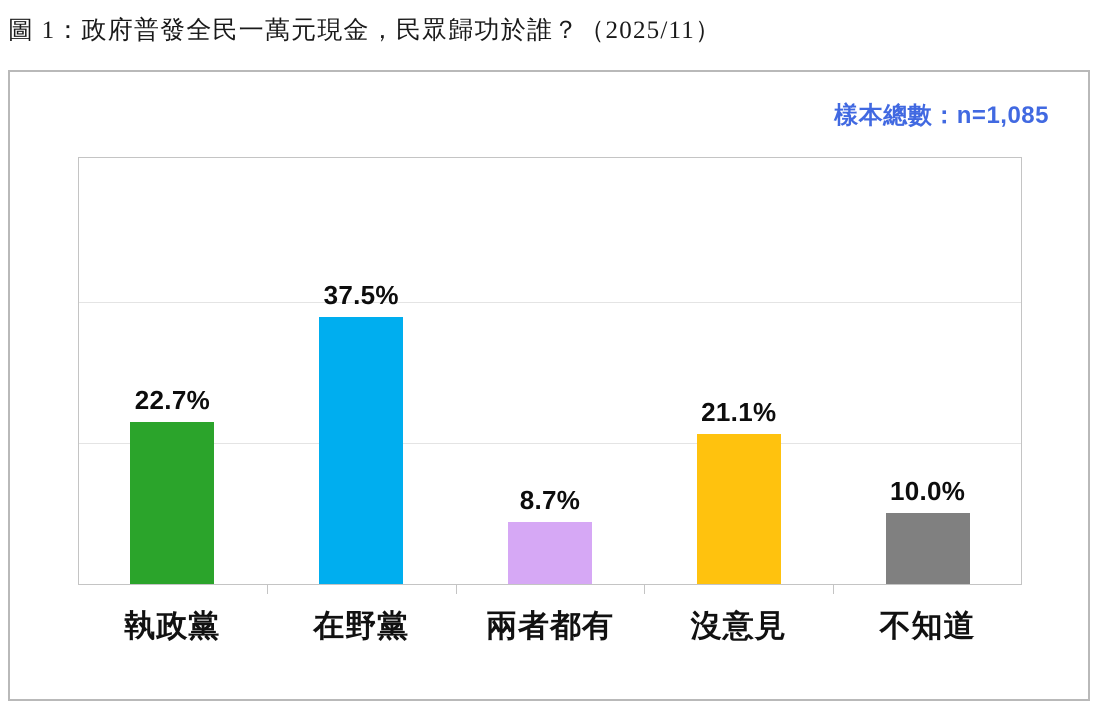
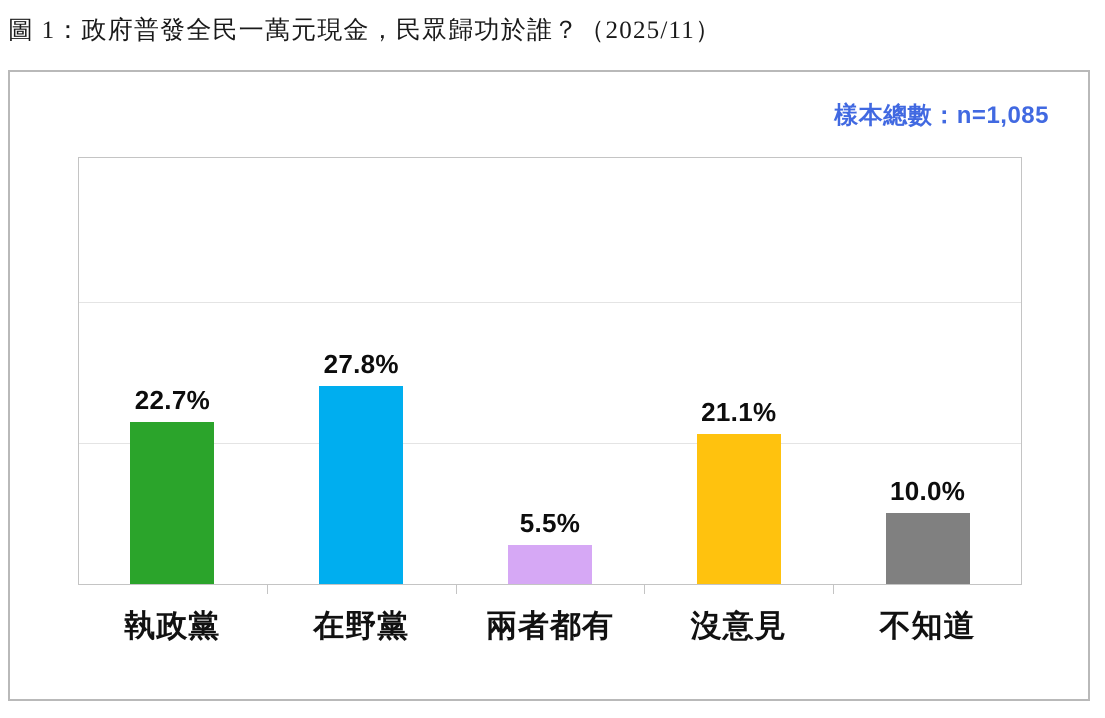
在野黨: 37.5% -> 27.8%
兩者都有: 8.7% -> 5.5%
